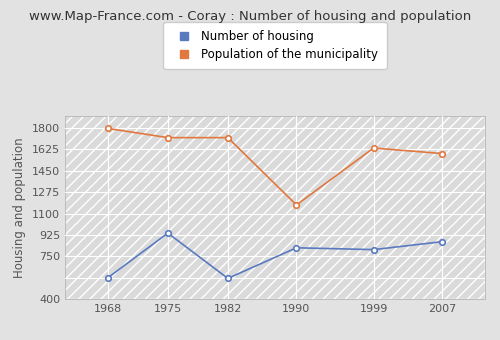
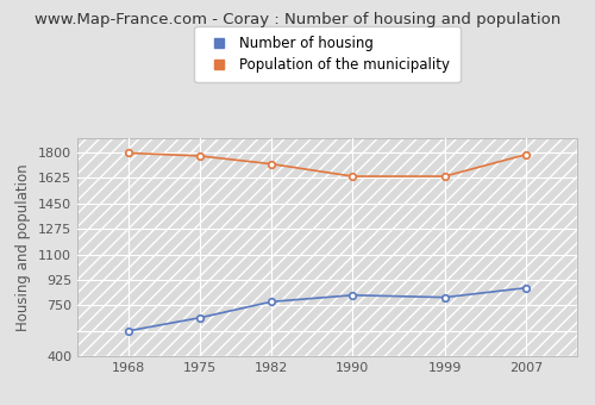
Number of housing/1975: 940 -> 660
Population of the municipality/1975: 1720 -> 1780
Number of housing/1982: 570 -> 780
Population of the municipality/1990: 1170 -> 1640
Population of the municipality/2007: 1590 -> 1780
